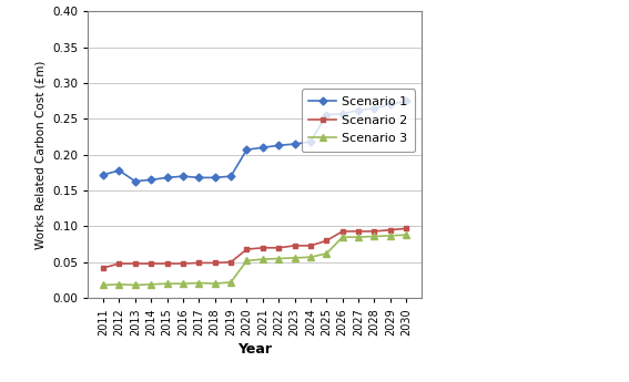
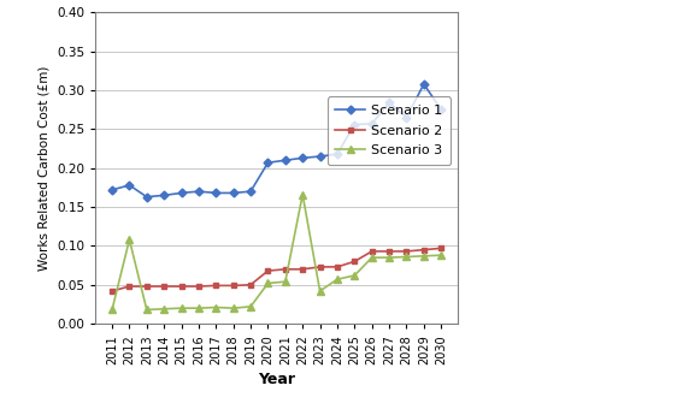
Scenario 3/2012: 0.019 -> 0.108
Scenario 3/2022: 0.055 -> 0.166
Scenario 3/2023: 0.056 -> 0.042
Scenario 1/2027: 0.262 -> 0.284
Scenario 1/2029: 0.270 -> 0.308
